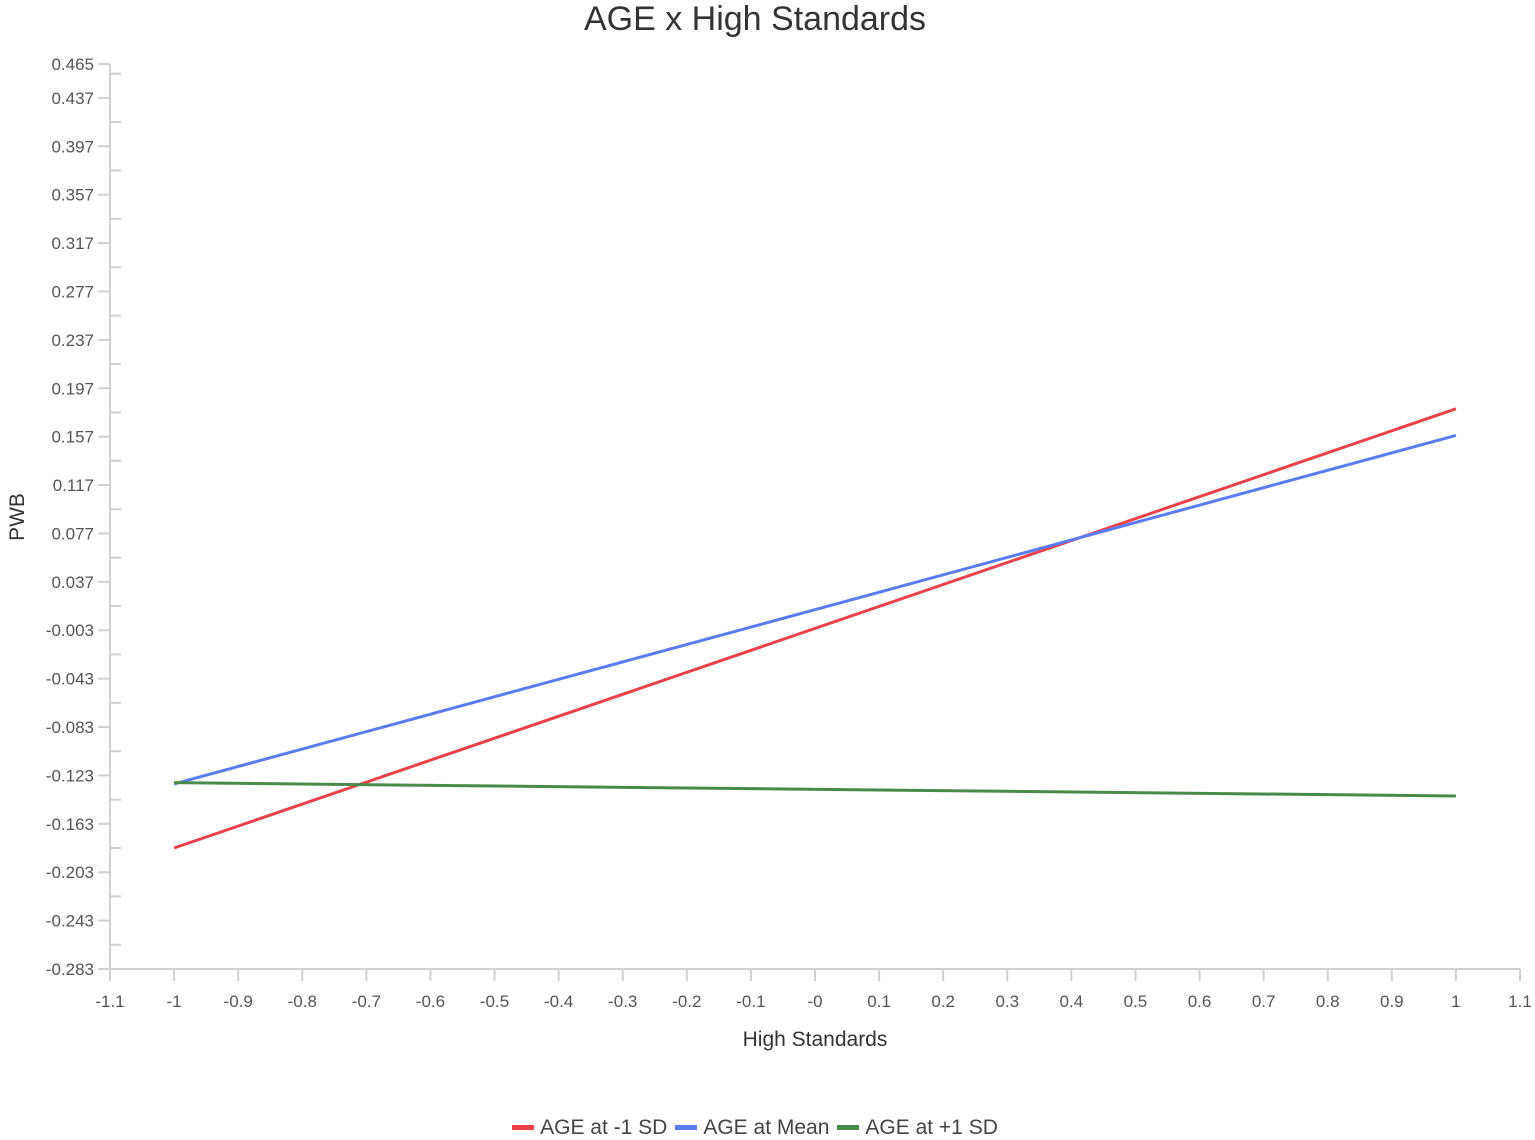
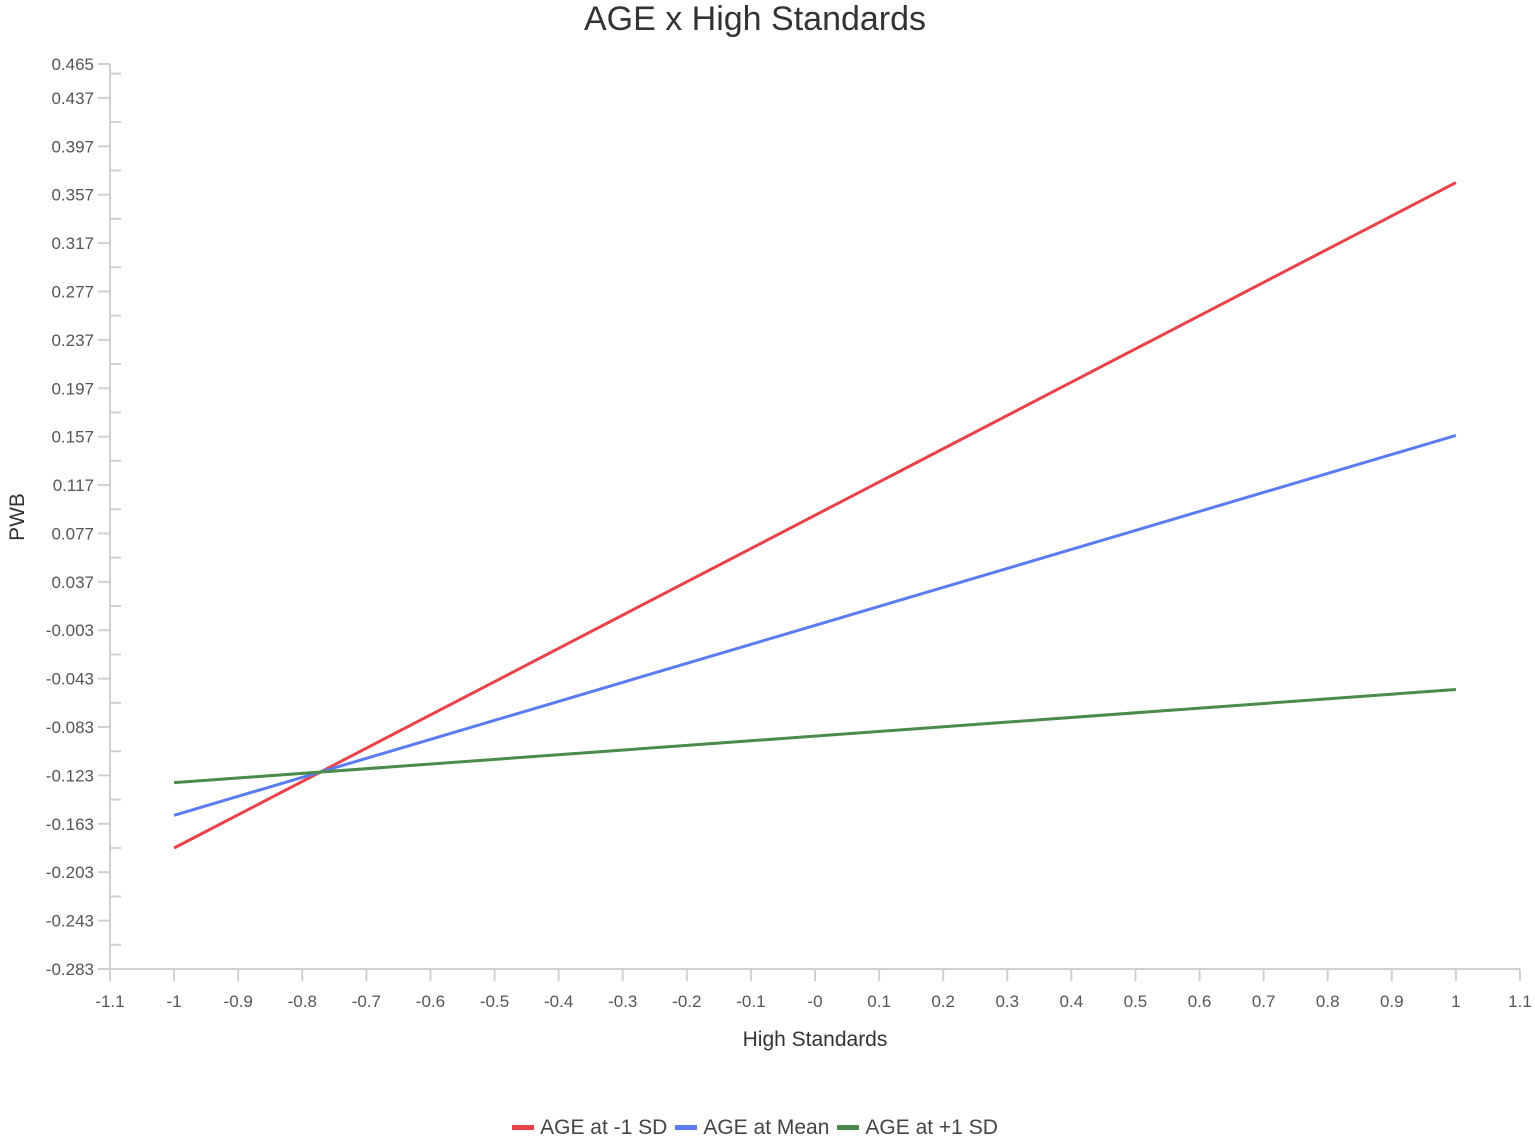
AGE at Mean/-1: -0.13 -> -0.16
AGE at -1 SD/1: 0.18 -> 0.37
AGE at +1 SD/1: -0.14 -> -0.05
